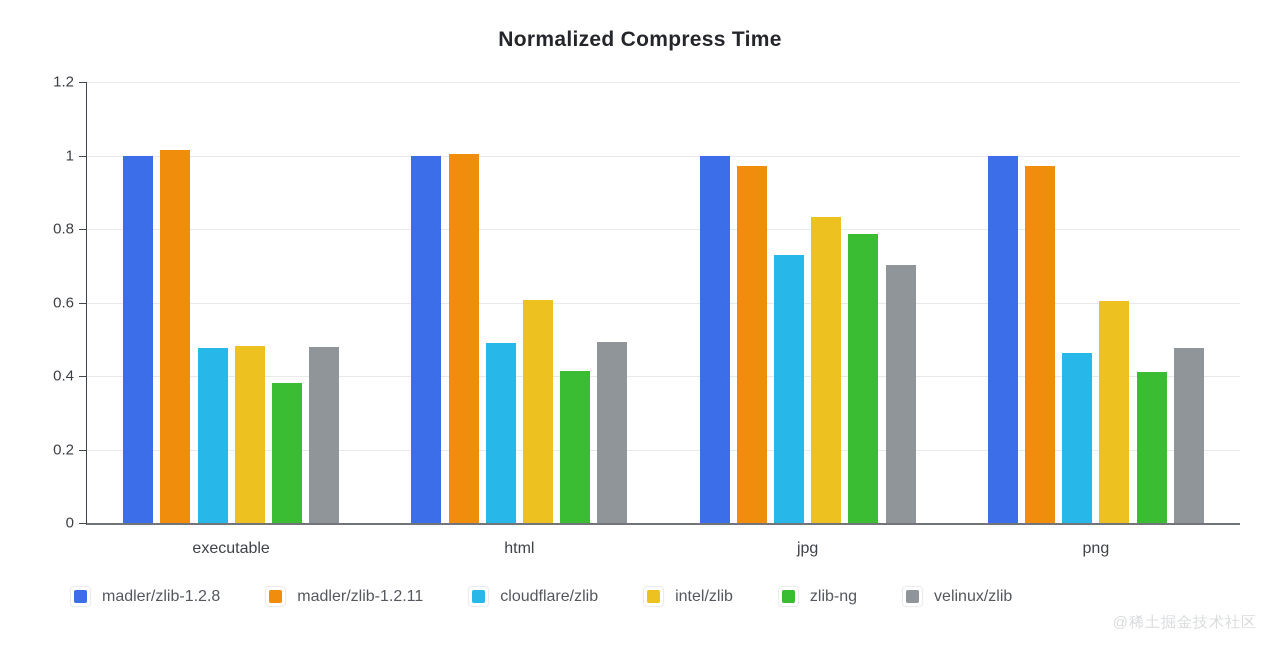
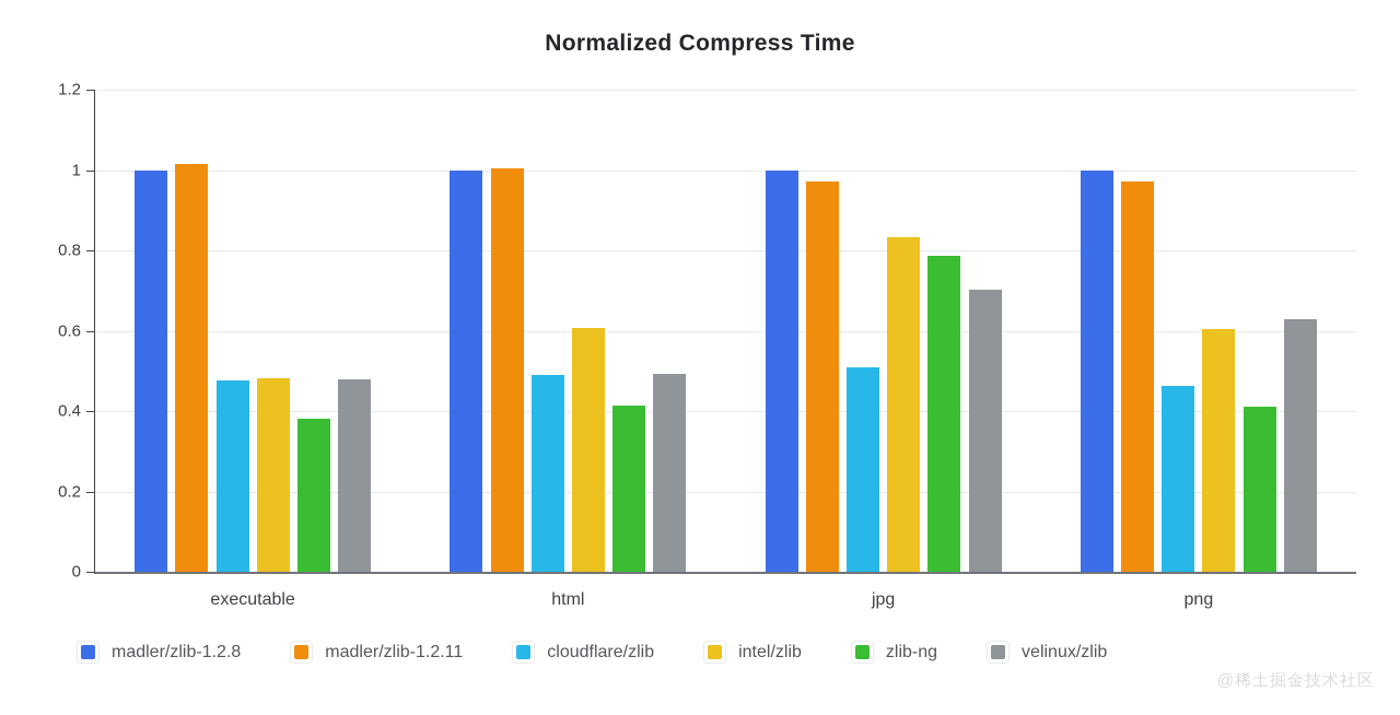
cloudflare/zlib/jpg: 0.73 -> 0.51
velinux/zlib/png: 0.48 -> 0.63
